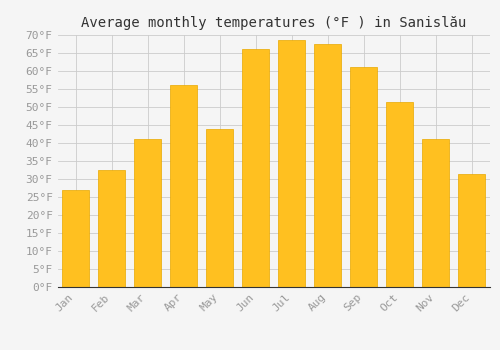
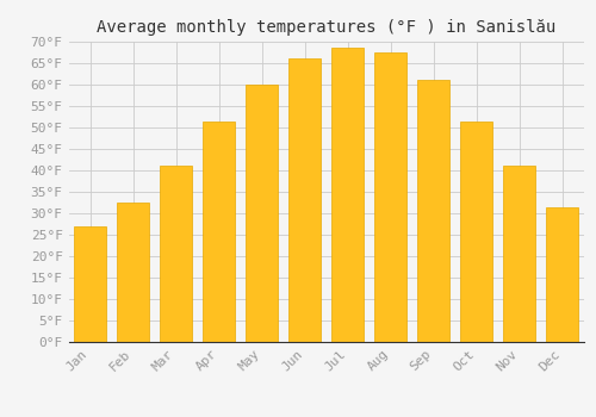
Apr: 56.0°F -> 51.5°F
May: 44.0°F -> 60.0°F
